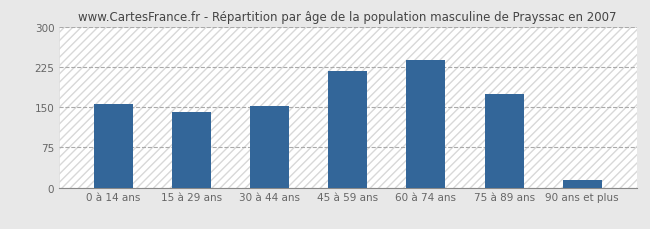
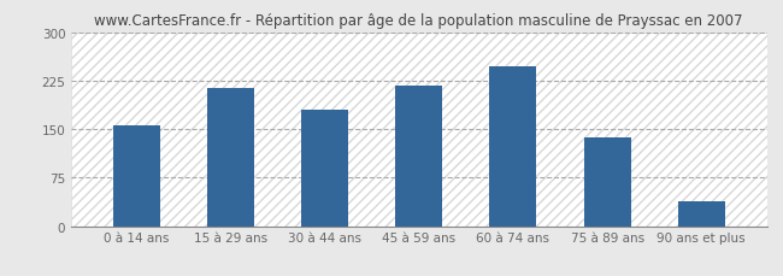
15 à 29 ans: 140 -> 214
30 à 44 ans: 152 -> 180
60 à 74 ans: 238 -> 248
75 à 89 ans: 175 -> 138
90 ans et plus: 14 -> 38
